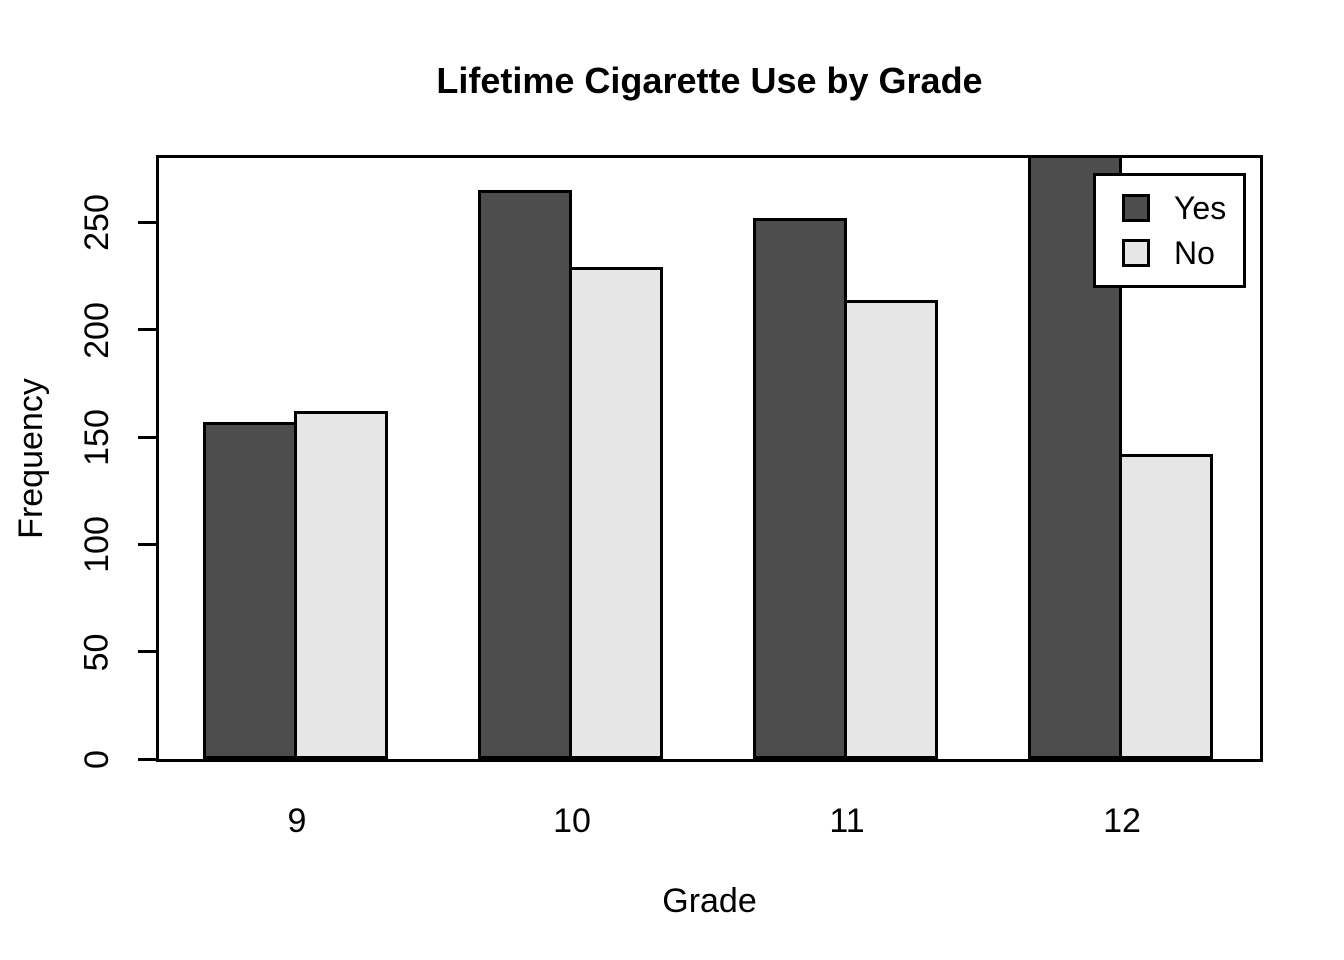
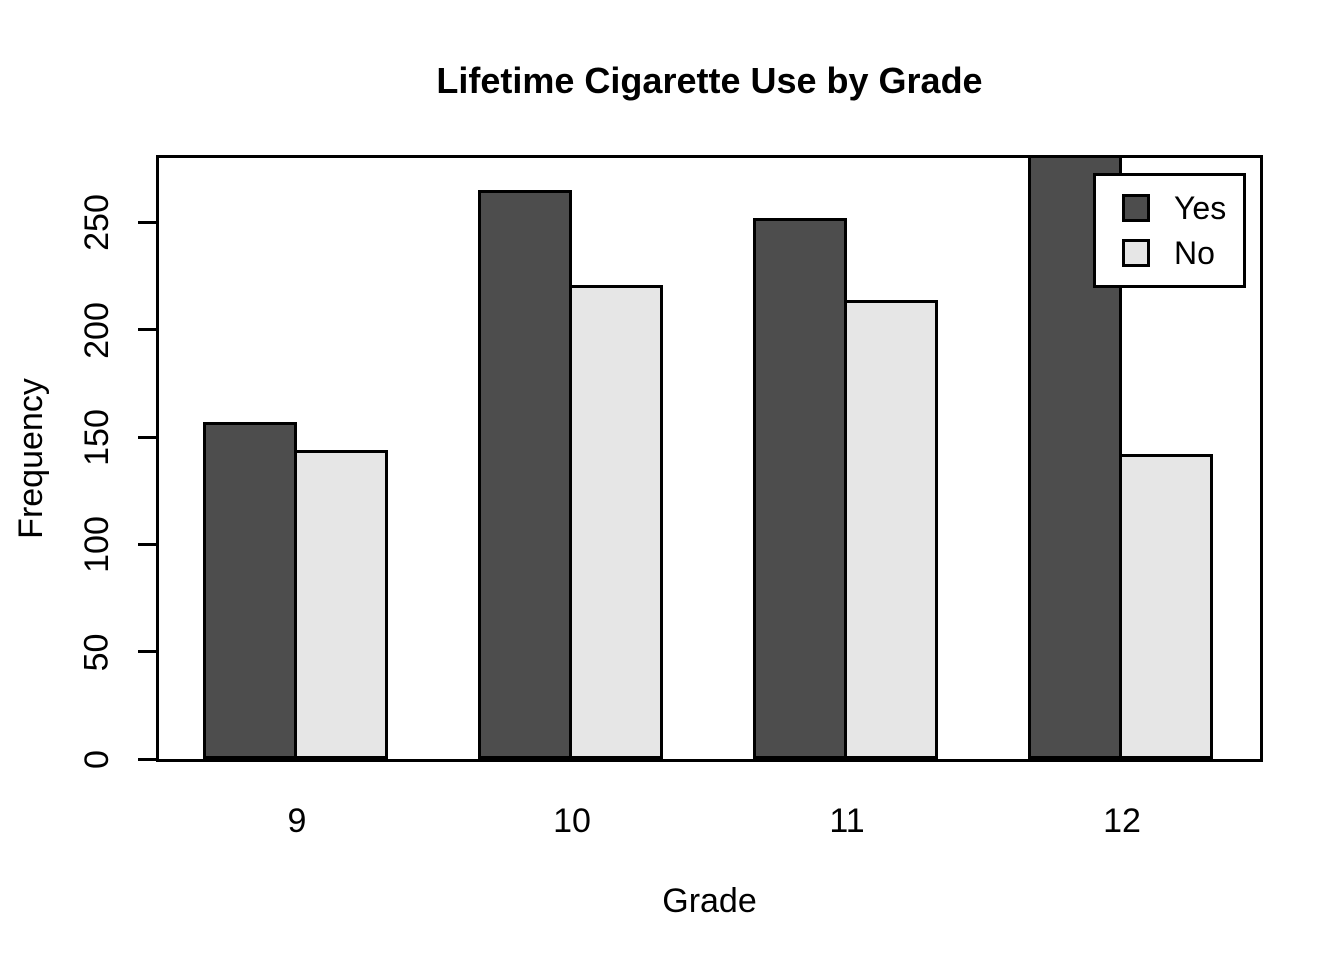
No/9: 162 -> 144
No/10: 229 -> 221
